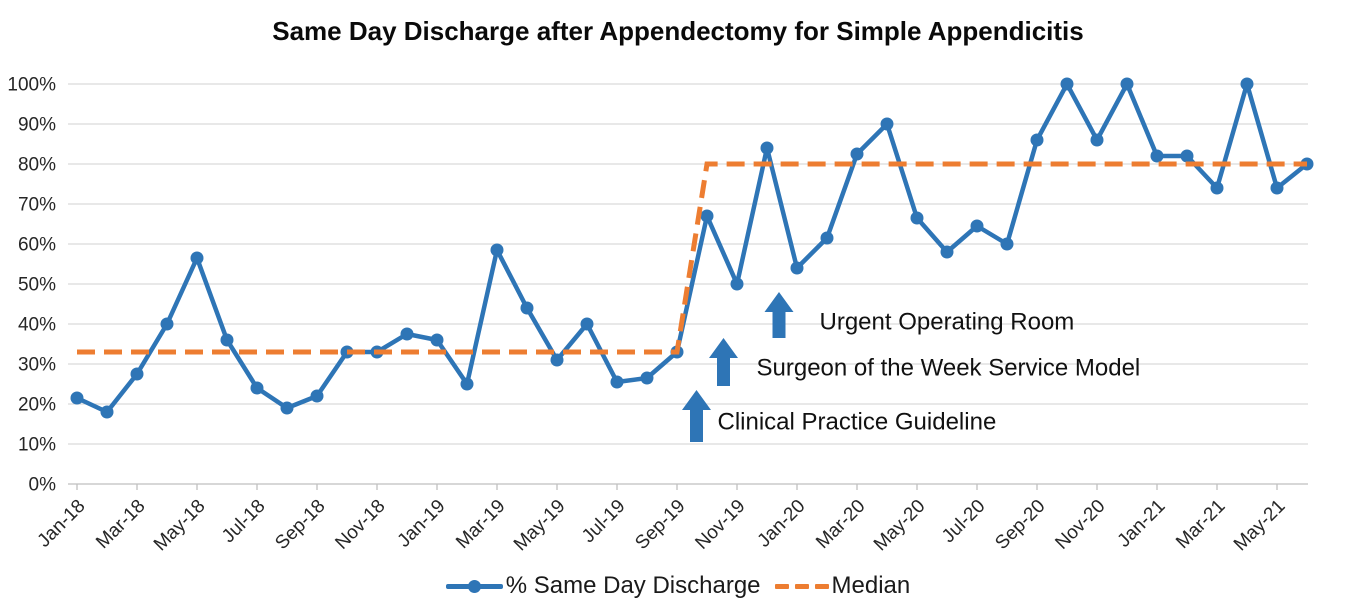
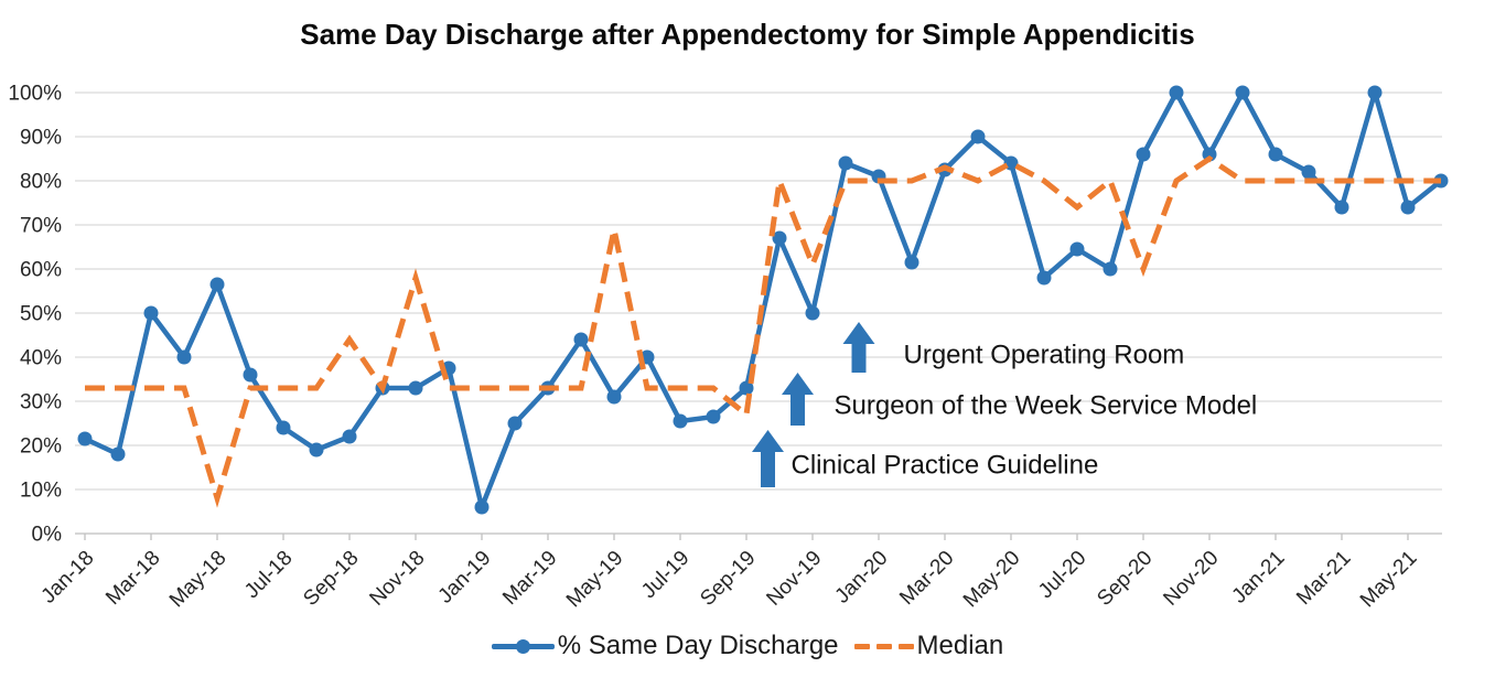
% Same Day Discharge/Mar-18: 28% -> 50%
Median/May-18: 33% -> 8%
Median/Sep-18: 33% -> 44%
Median/Nov-18: 33% -> 58%
% Same Day Discharge/Jan-19: 36% -> 6%
% Same Day Discharge/Mar-19: 58% -> 33%
Median/May-19: 33% -> 69%
Median/Sep-19: 33% -> 27%
Median/Nov-19: 80% -> 61%
% Same Day Discharge/Jan-20: 54% -> 81%
Median/Mar-20: 80% -> 83%
% Same Day Discharge/May-20: 66% -> 84%
Median/May-20: 80% -> 84%
Median/Jul-20: 80% -> 74%
Median/Sep-20: 80% -> 60%
Median/Nov-20: 80% -> 85%
% Same Day Discharge/Jan-21: 82% -> 86%
